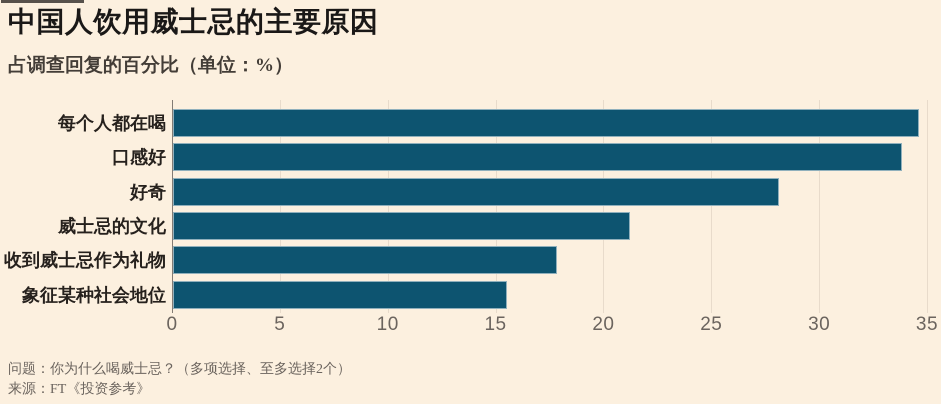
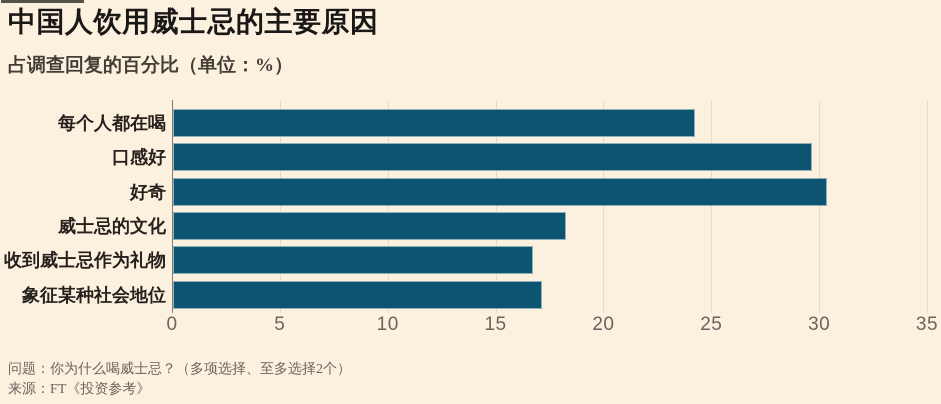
每个人都在喝: 34.6 -> 24.2
口感好: 33.8 -> 29.6
好奇: 28.1 -> 30.3
威士忌的文化: 21.2 -> 18.2
收到威士忌作为礼物: 17.8 -> 16.7
象征某种社会地位: 15.5 -> 17.1
